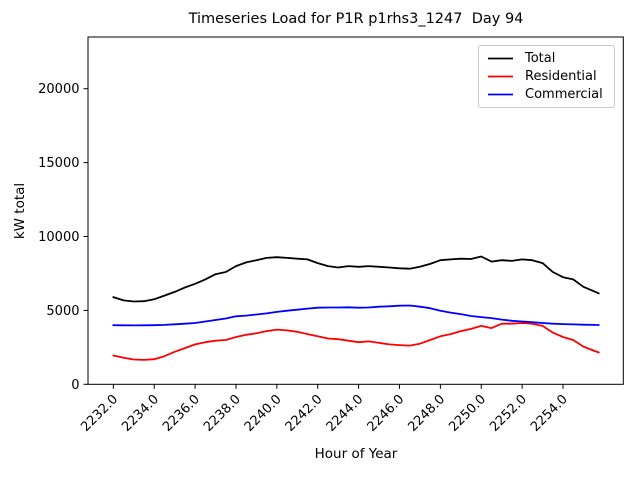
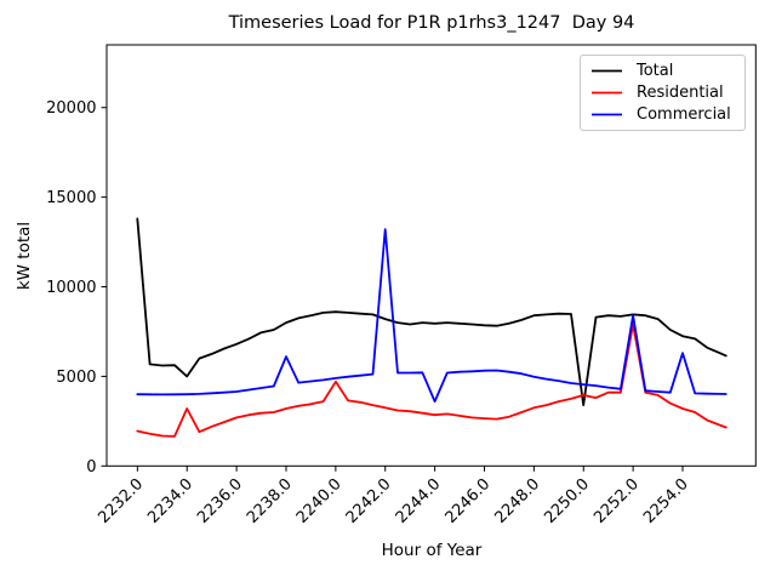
Total/2232.0: 5900 -> 13800
Total/2234.0: 5800 -> 5000
Residential/2234.0: 1700 -> 3200
Commercial/2238.0: 4600 -> 6100
Residential/2240.0: 3700 -> 4700
Commercial/2242.0: 5200 -> 13200
Commercial/2244.0: 5200 -> 3600
Total/2250.0: 8600 -> 3400
Residential/2252.0: 4200 -> 7900
Commercial/2252.0: 4200 -> 8400
Commercial/2254.0: 4100 -> 6300
